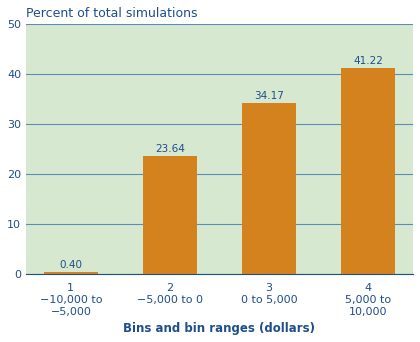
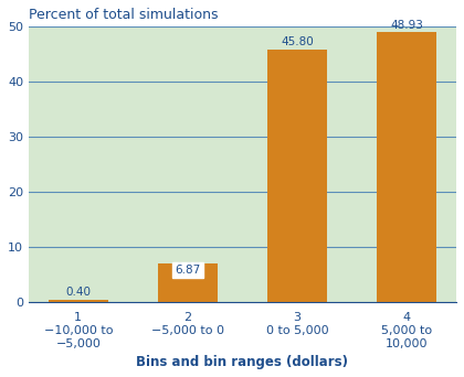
2 −5,000 to 0: 23.64 -> 6.87
3 0 to 5,000: 34.17 -> 45.80
4 5,000 to 10,000: 41.22 -> 48.93
